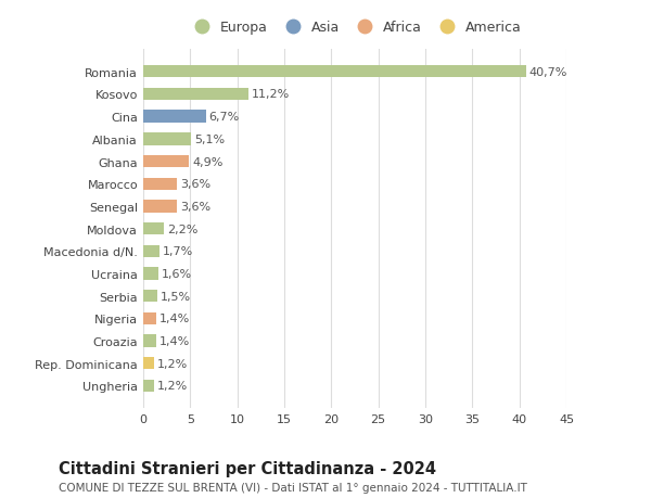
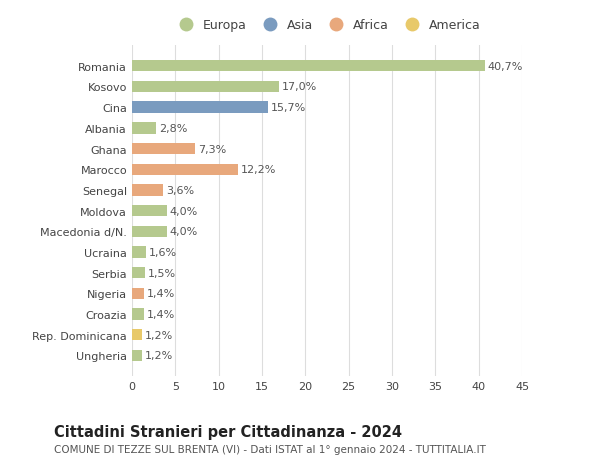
Kosovo: 11,2% -> 17,0%
Cina: 6,7% -> 15,7%
Albania: 5,1% -> 2,8%
Ghana: 4,9% -> 7,3%
Marocco: 3,6% -> 12,2%
Moldova: 2,2% -> 4,0%
Macedonia d/N.: 1,7% -> 4,0%
